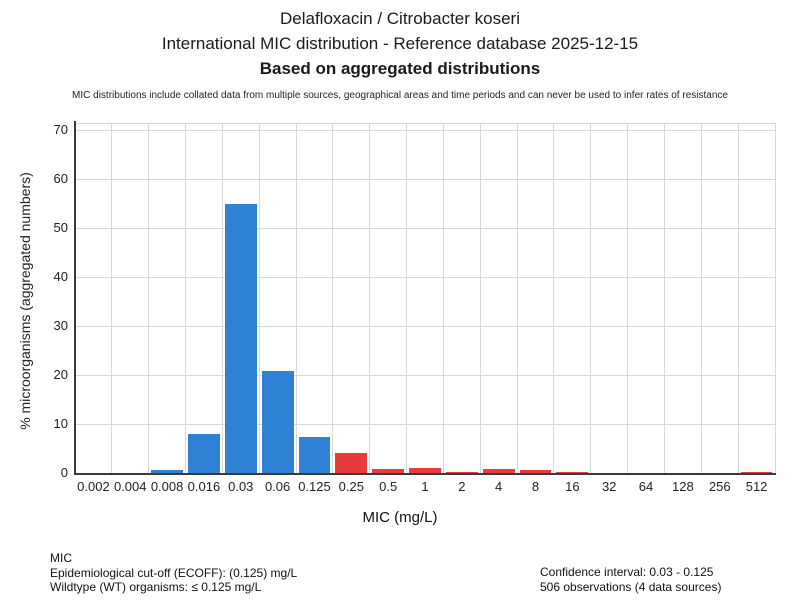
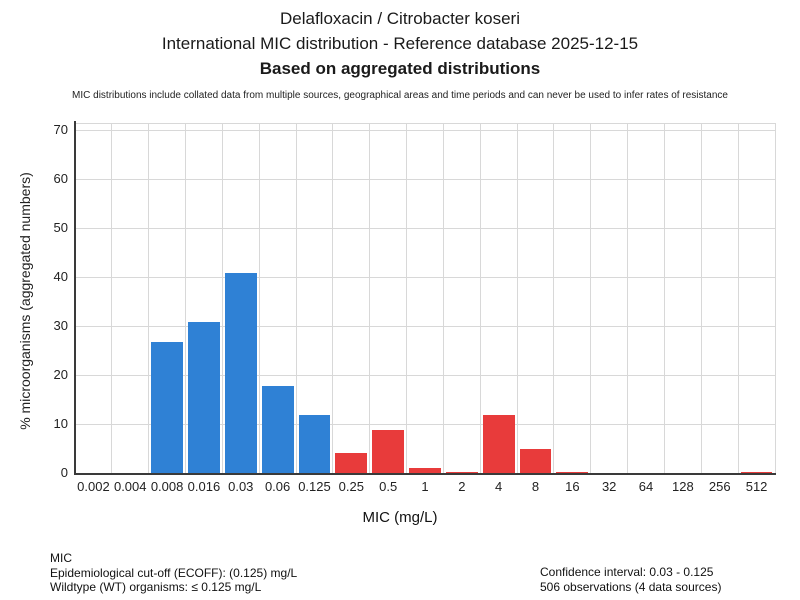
0.008: 1 -> 27
0.016: 8 -> 31
0.03: 55 -> 41
0.06: 21 -> 18
0.125: 8 -> 12
0.5: 1 -> 9
4: 1 -> 12
8: 1 -> 5
